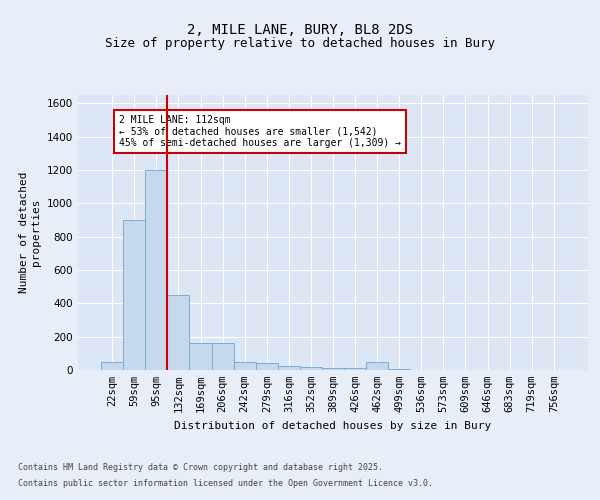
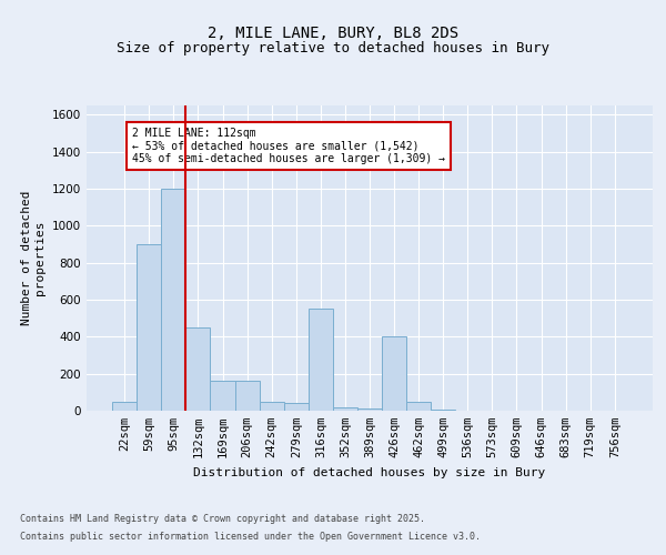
316sqm: 20 -> 550
426sqm: 10 -> 400
